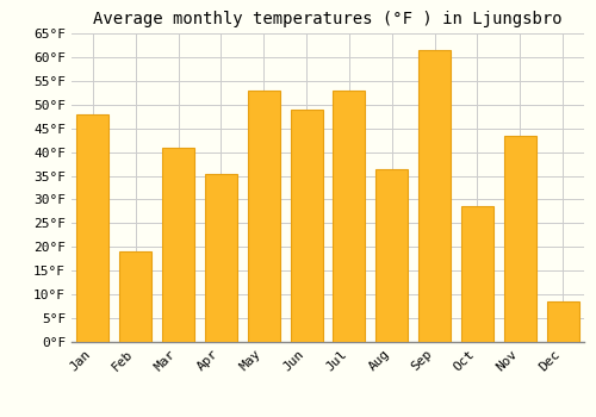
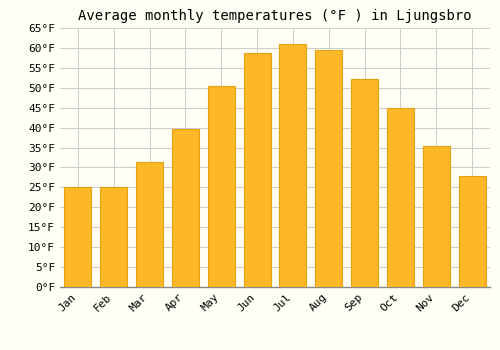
Jan: 48.0°F -> 25.2°F
Feb: 19.0°F -> 25.1°F
Mar: 41.0°F -> 31.3°F
Apr: 35.5°F -> 39.7°F
May: 53.0°F -> 50.5°F
Jun: 49.0°F -> 58.8°F
Jul: 53.0°F -> 61.0°F
Aug: 36.5°F -> 59.4°F
Sep: 61.5°F -> 52.2°F
Oct: 28.5°F -> 44.8°F
Nov: 43.5°F -> 35.4°F
Dec: 8.5°F -> 27.9°F
